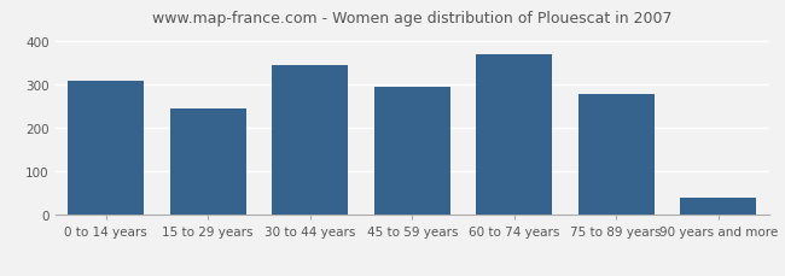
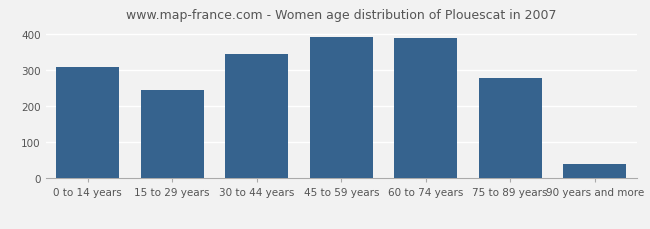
45 to 59 years: 295 -> 392
60 to 74 years: 370 -> 388
